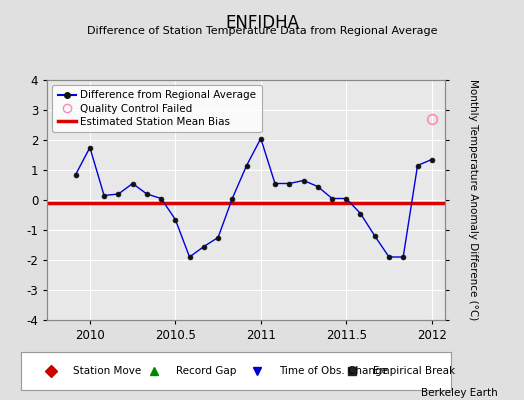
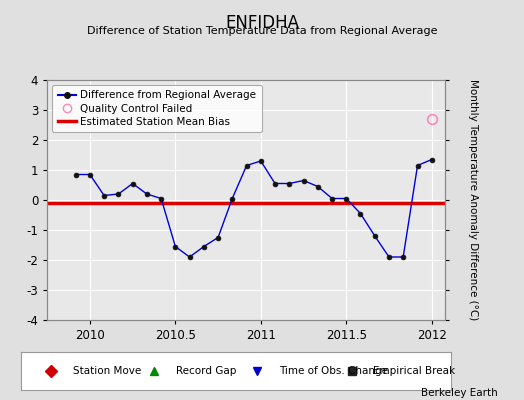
2010: 1.75 -> 0.85
2010.5: -0.65 -> -1.55
2011: 2.05 -> 1.30
